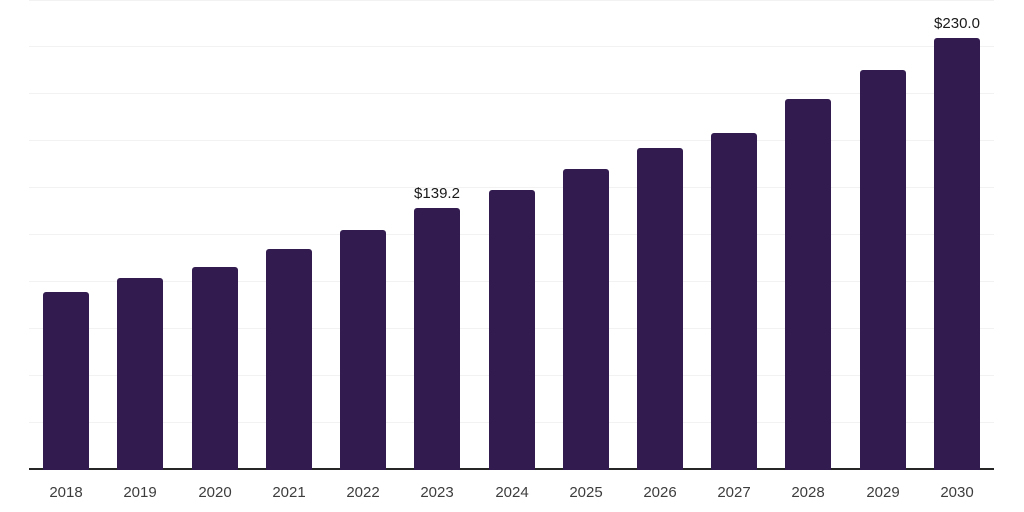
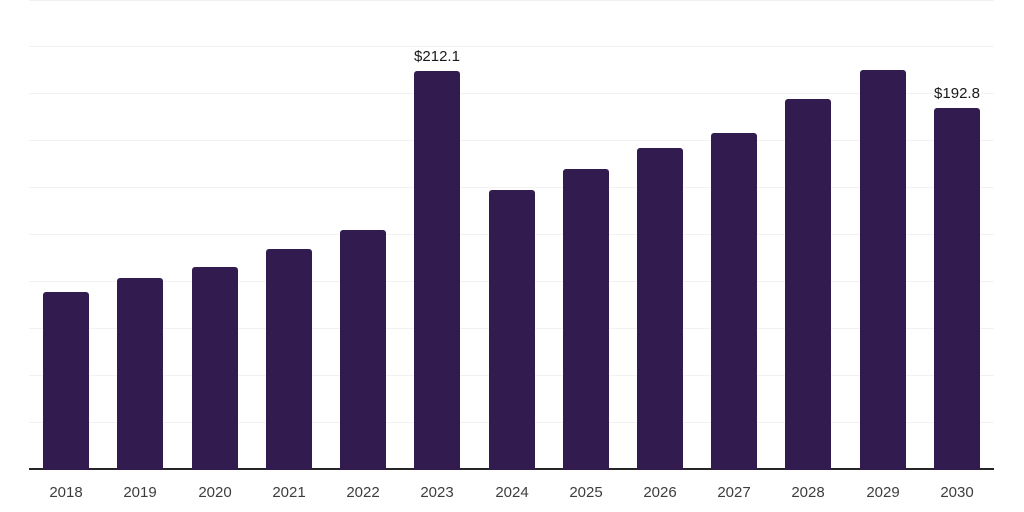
2023: $139.2 -> $212.1
2030: $230.0 -> $192.8
